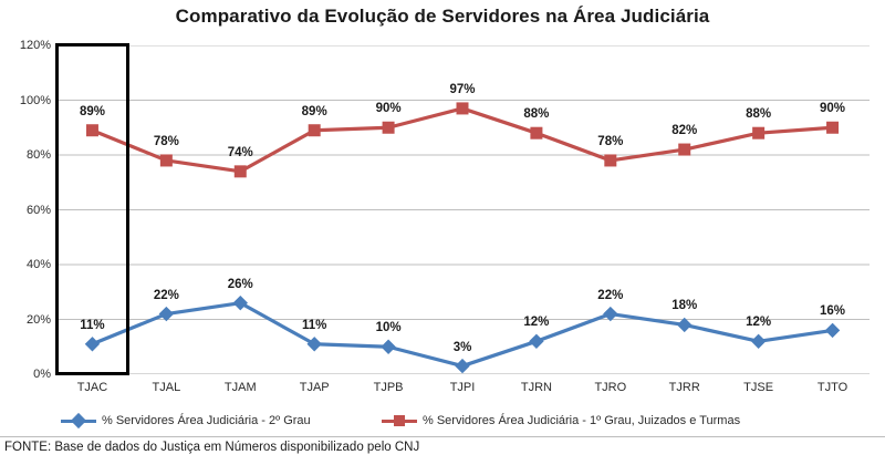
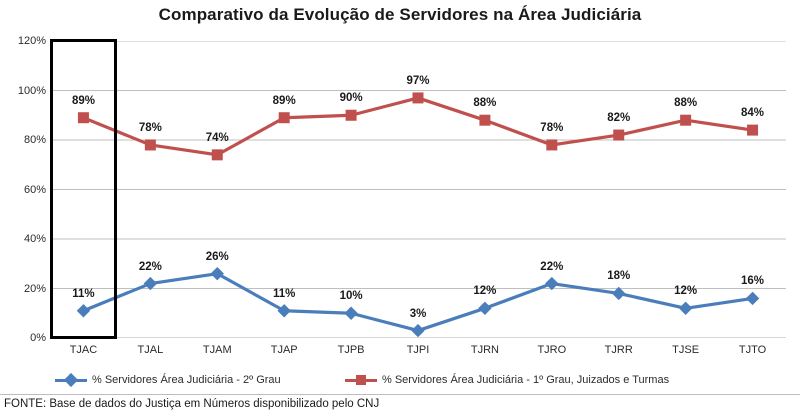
% Servidores Área Judiciária - 1º Grau, Juizados e Turmas/TJTO: 90% -> 84%
